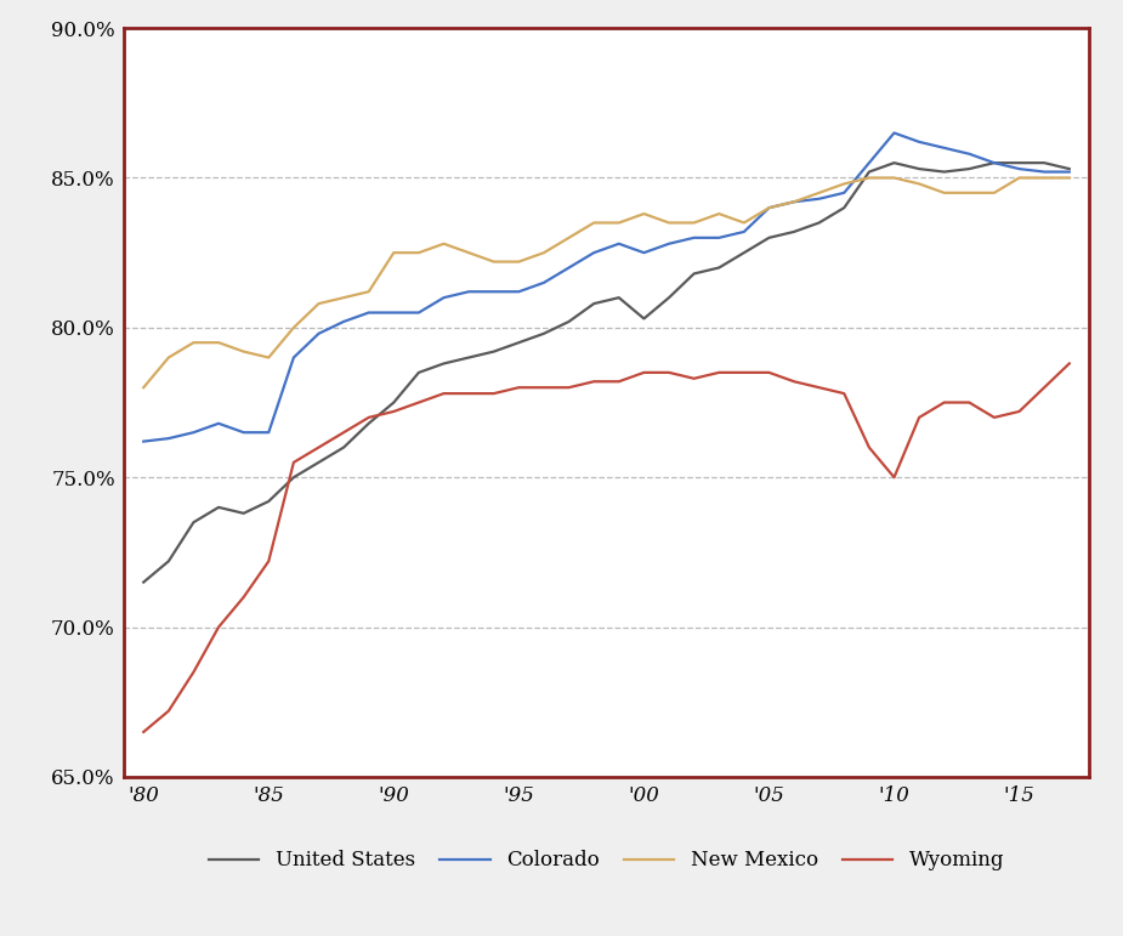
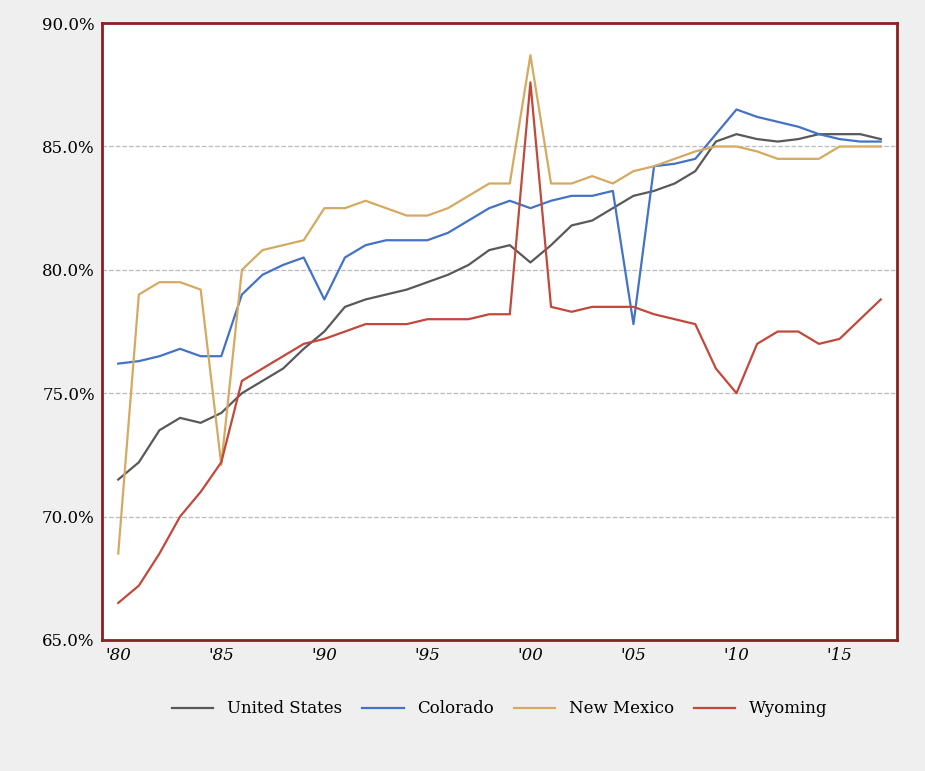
New Mexico/'80: 78.0% -> 68.5%
New Mexico/'85: 79.0% -> 72.1%
Colorado/'90: 80.5% -> 78.8%
New Mexico/'00: 83.8% -> 88.7%
Wyoming/'00: 78.5% -> 87.6%
Colorado/'05: 84.0% -> 77.8%
